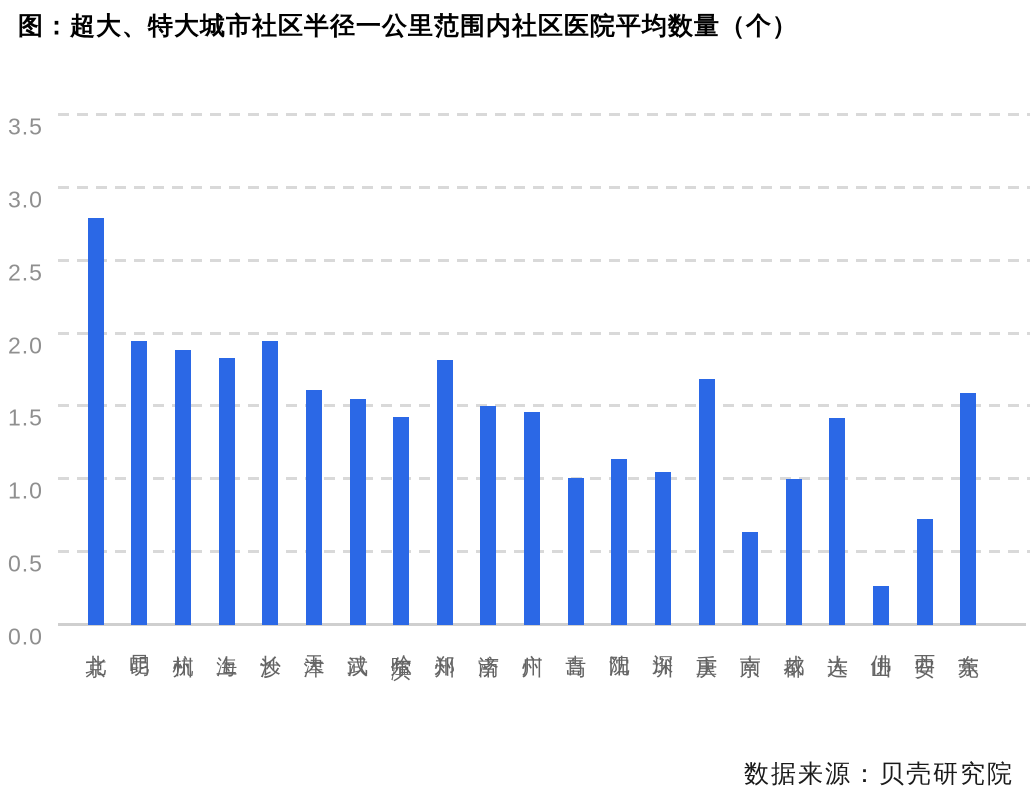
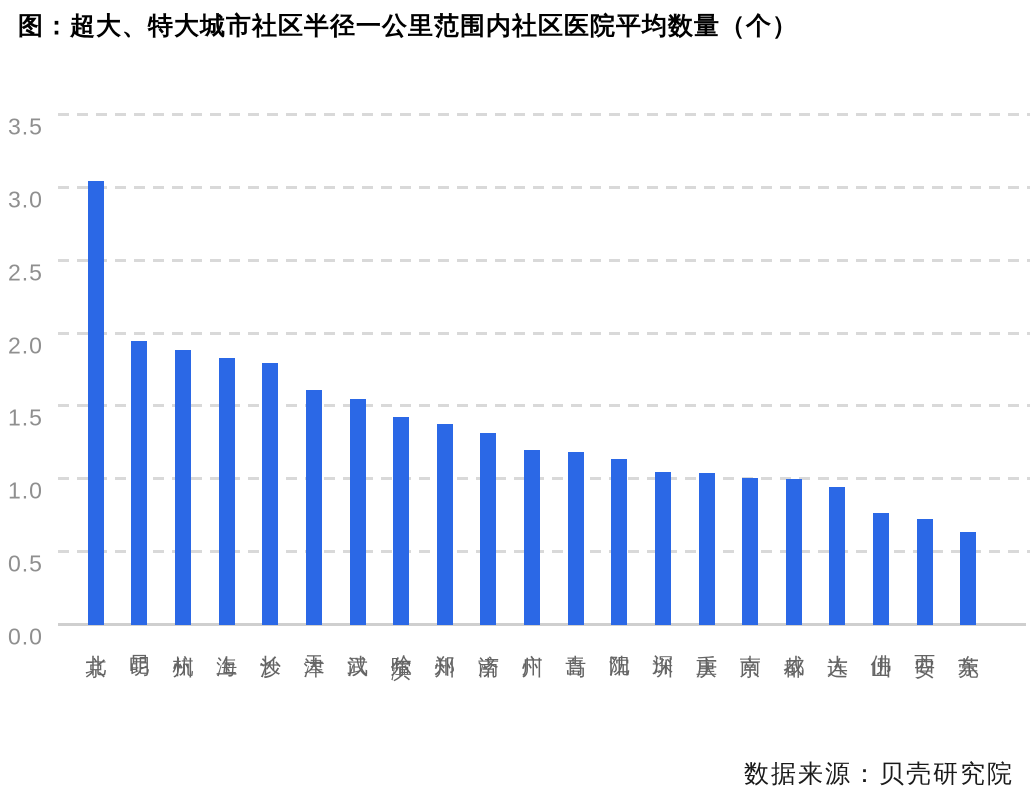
北京: 2.79 -> 3.05
长沙: 1.95 -> 1.80
郑州: 1.82 -> 1.38
济南: 1.50 -> 1.32
广州: 1.46 -> 1.20
青岛: 1.01 -> 1.19
重庆: 1.69 -> 1.04
南京: 0.64 -> 1.01
大连: 1.42 -> 0.95
佛山: 0.27 -> 0.77
东莞: 1.59 -> 0.64
